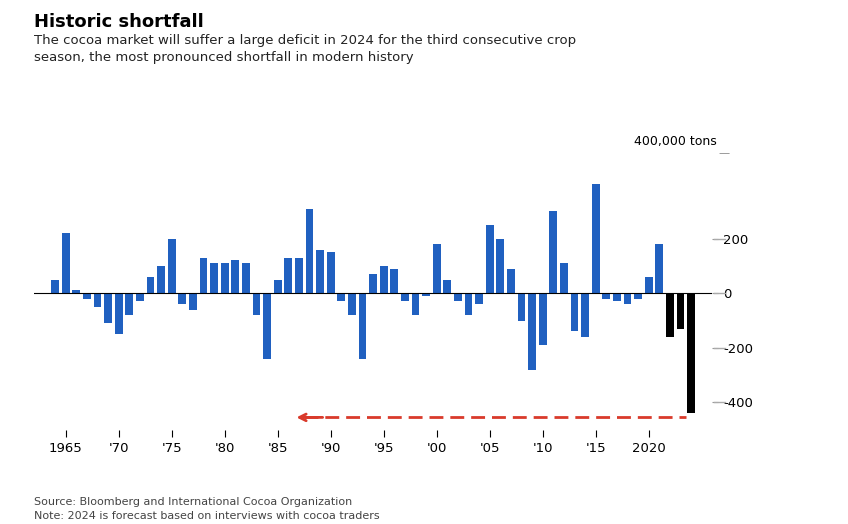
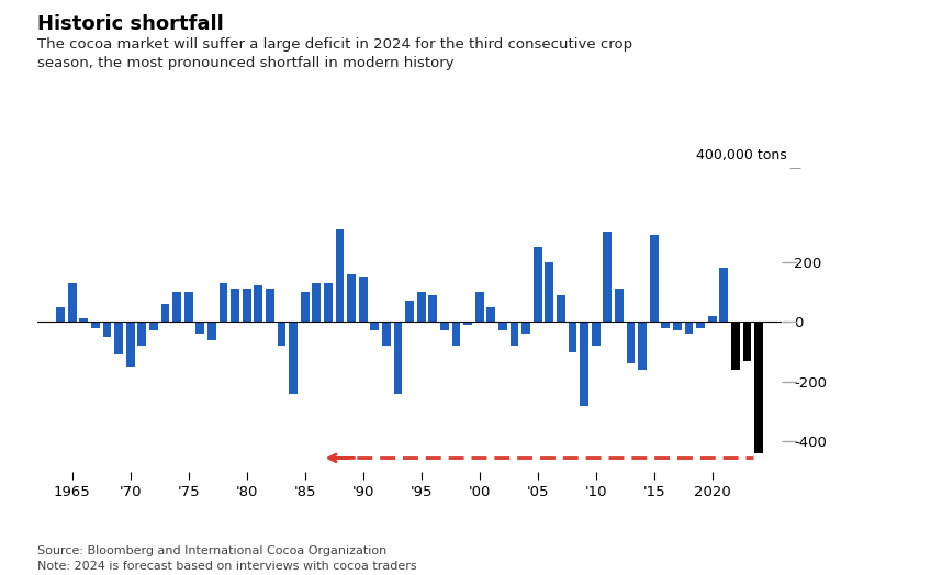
1965: 220 -> 130
'75: 200 -> 100
'85: 50 -> 100
'00: 180 -> 100
'10: -190 -> -80
'15: 400 -> 290
2020: 60 -> 20
